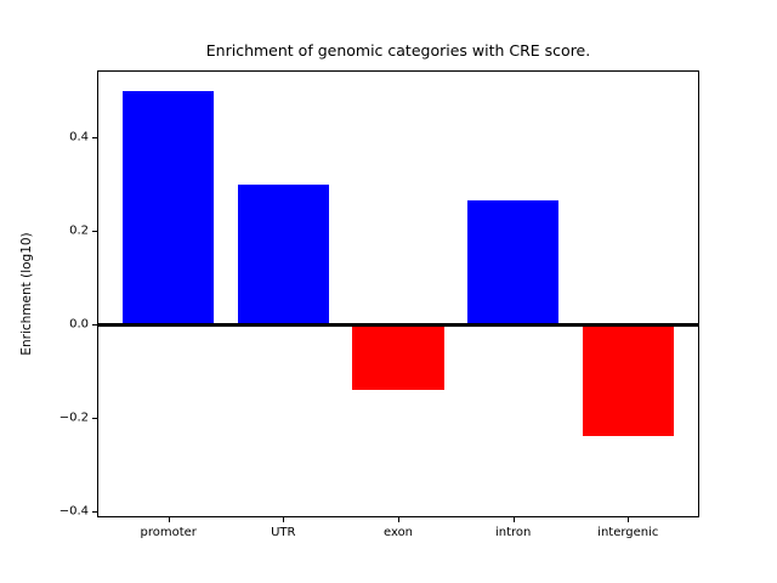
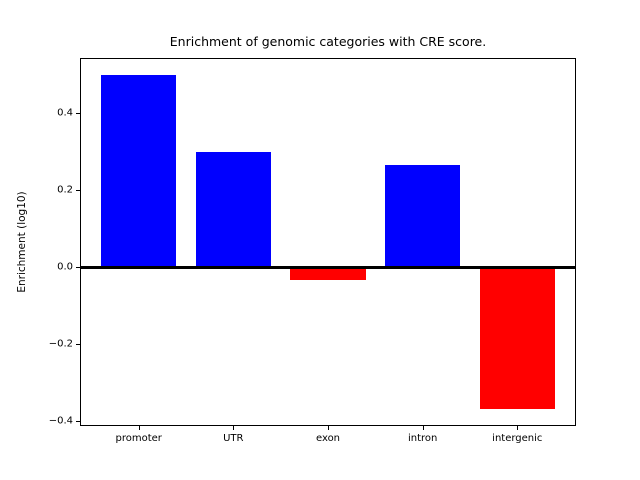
exon: -0.14 -> -0.04
intergenic: -0.24 -> -0.37
